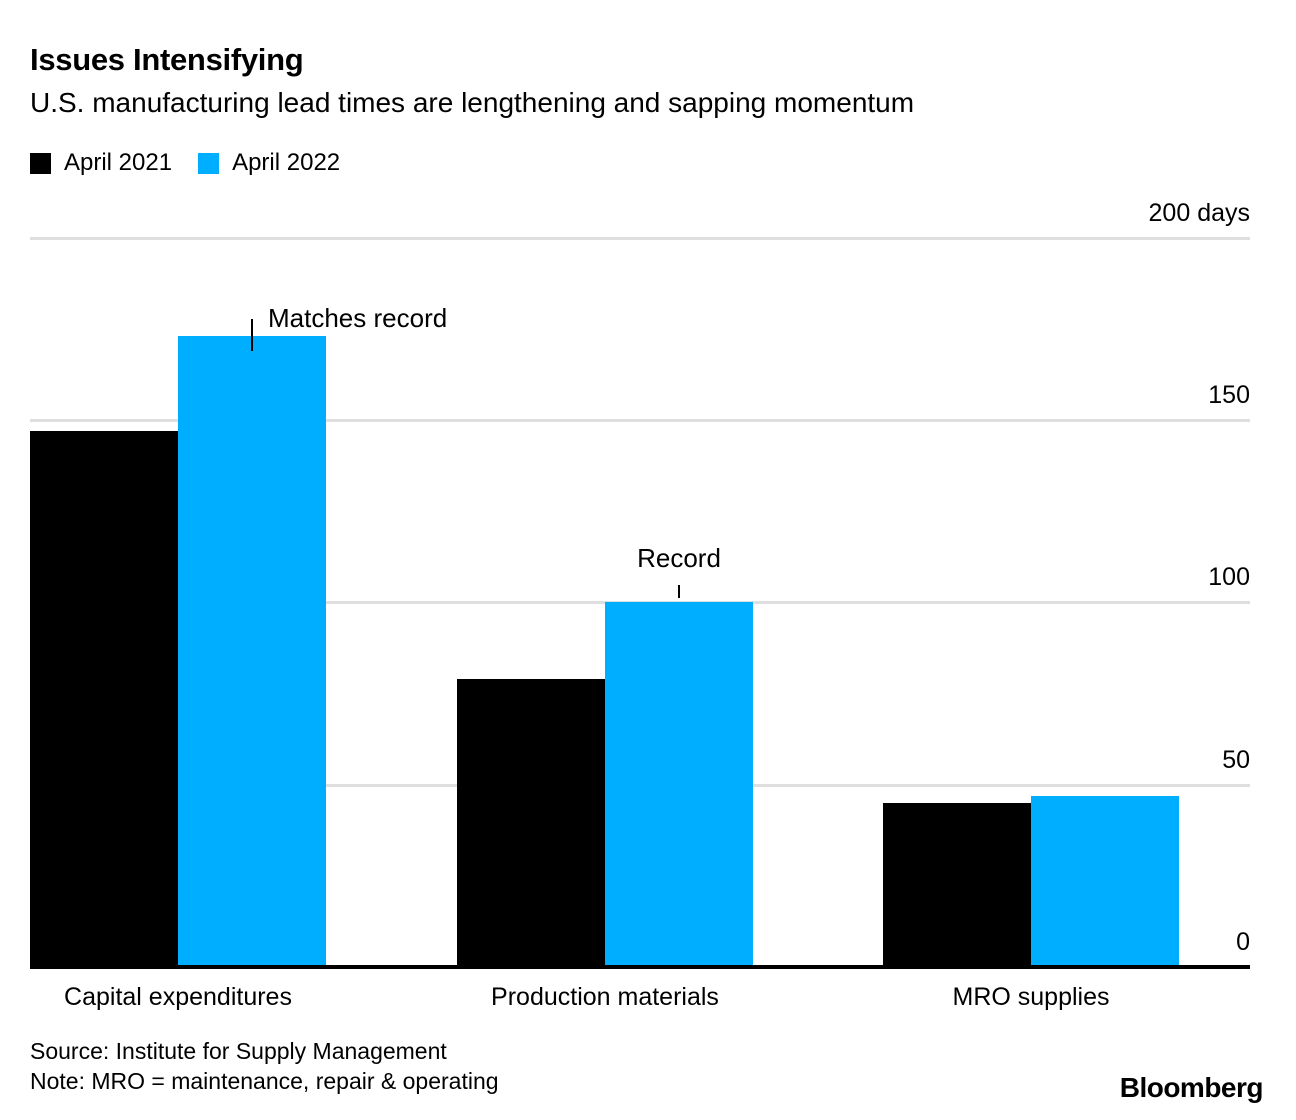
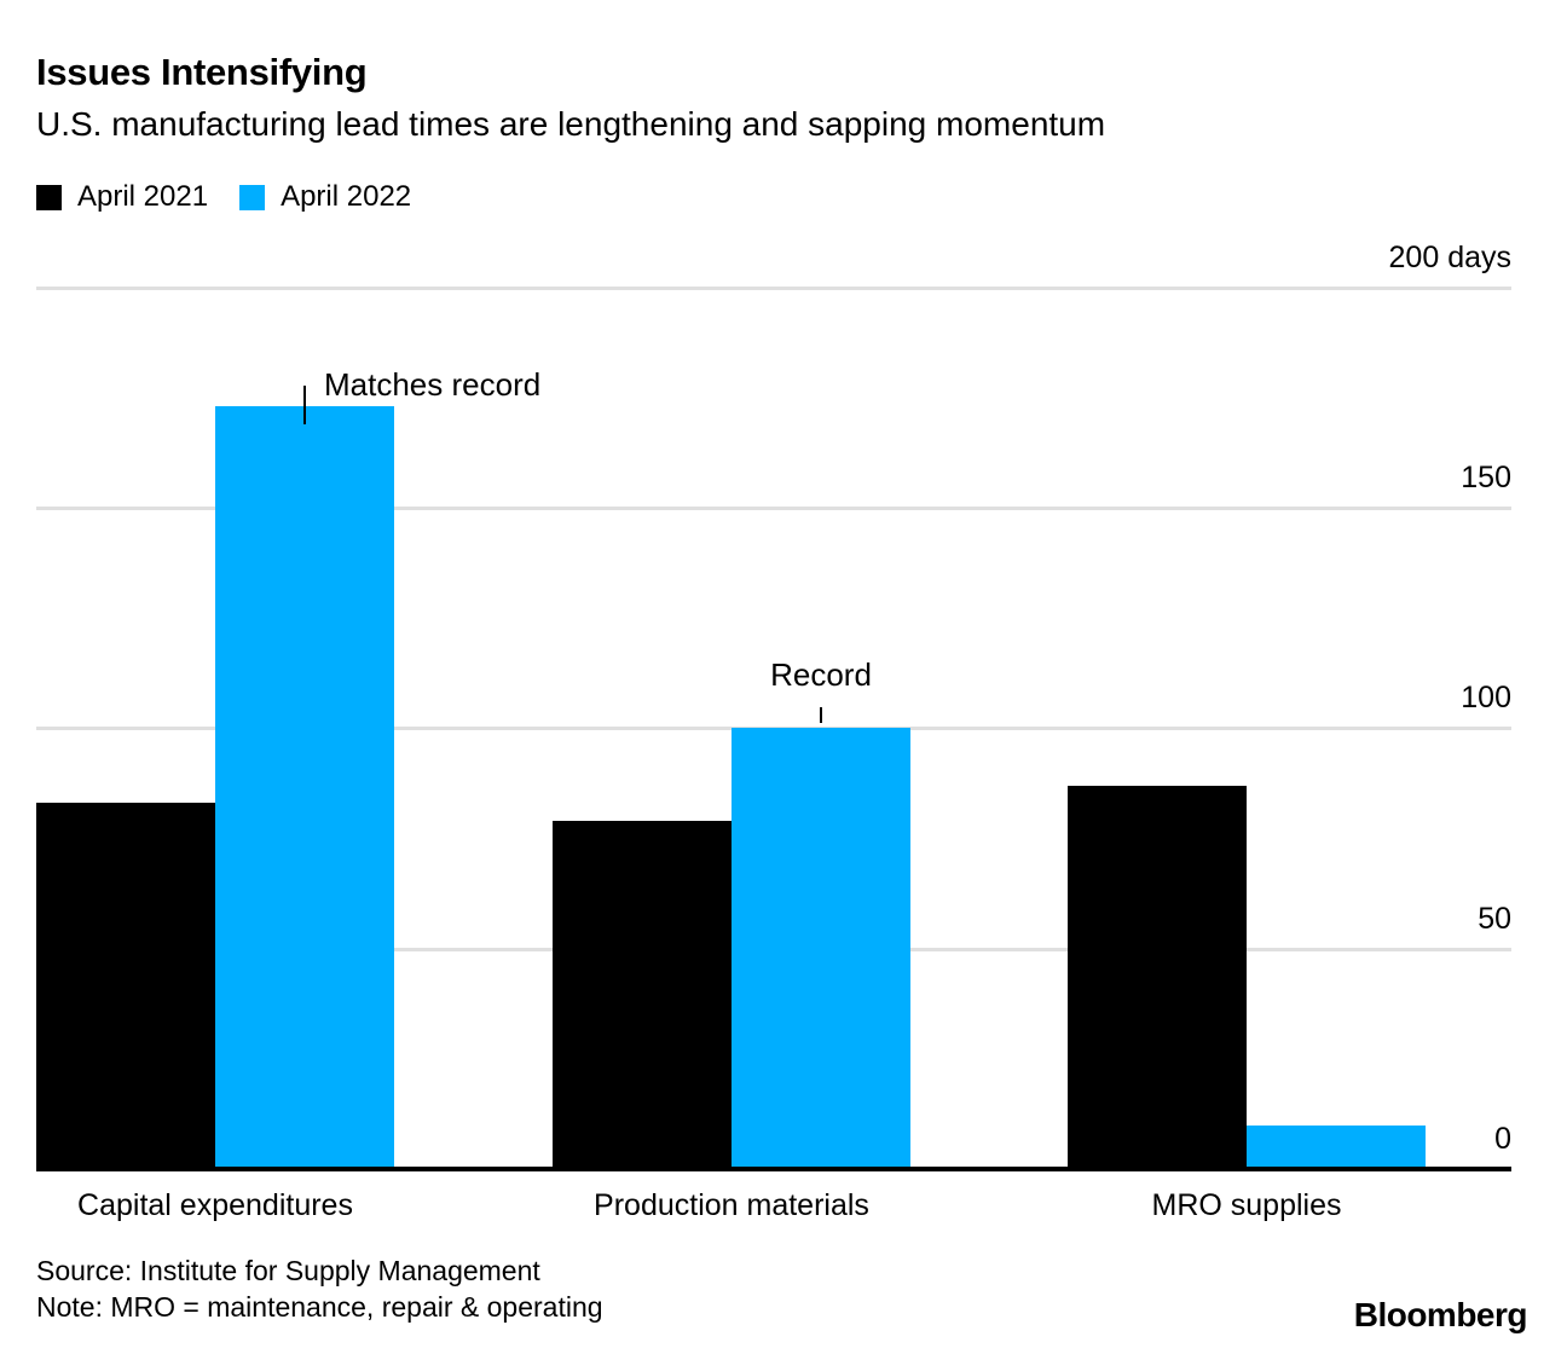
April 2021/Capital expenditures: 147 -> 83
April 2021/MRO supplies: 45 -> 87
April 2022/MRO supplies: 47 -> 10
